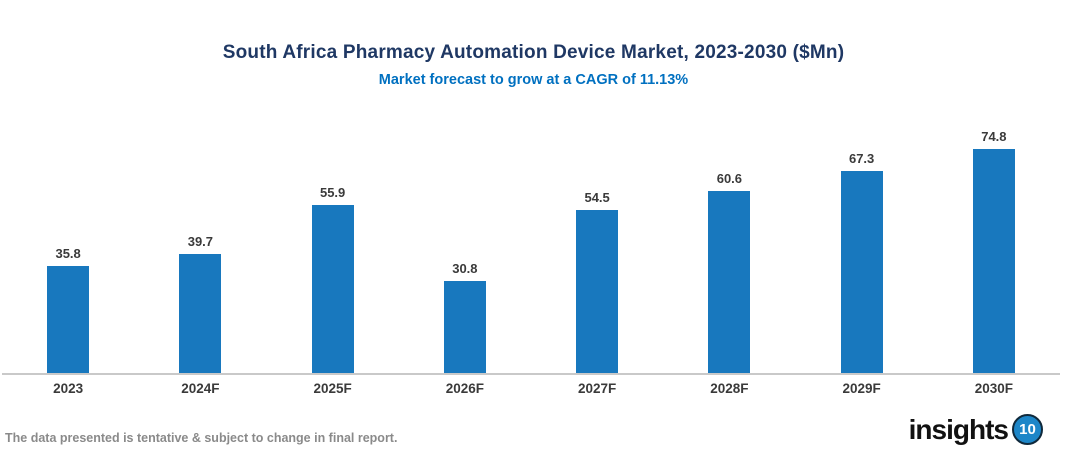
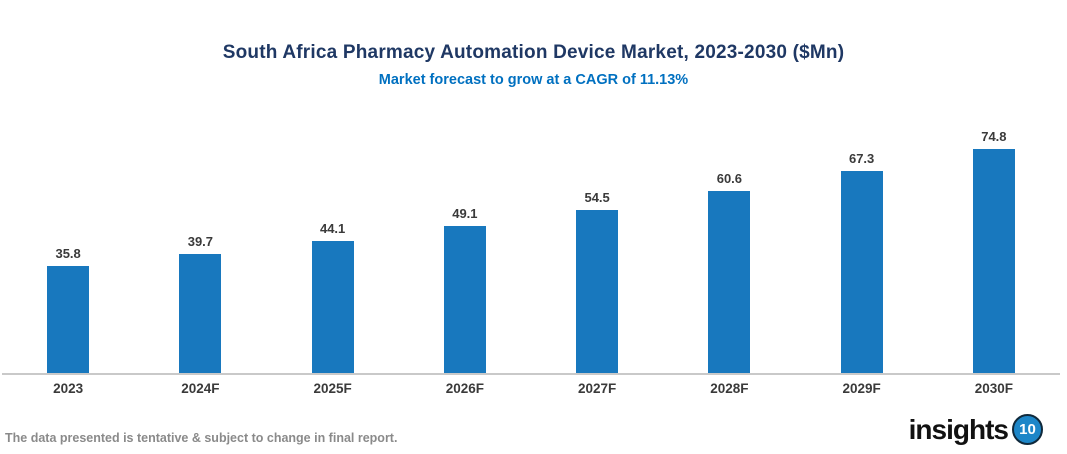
2025F: 55.9 -> 44.1
2026F: 30.8 -> 49.1
